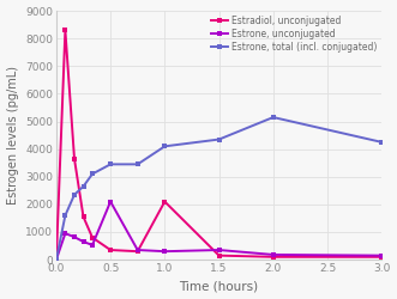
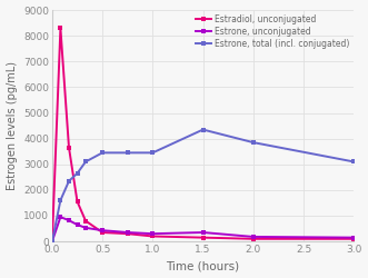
Estrone, unconjugated/0.5: 2100 -> 430
Estradiol, unconjugated/1.0: 2100 -> 200
Estrone, total (incl. conjugated)/1.0: 4100 -> 3450
Estrone, total (incl. conjugated)/2.0: 5150 -> 3850
Estrone, total (incl. conjugated)/3.0: 4250 -> 3100
